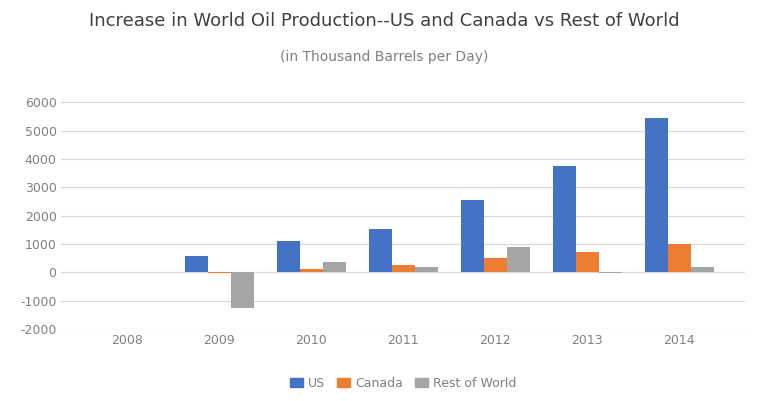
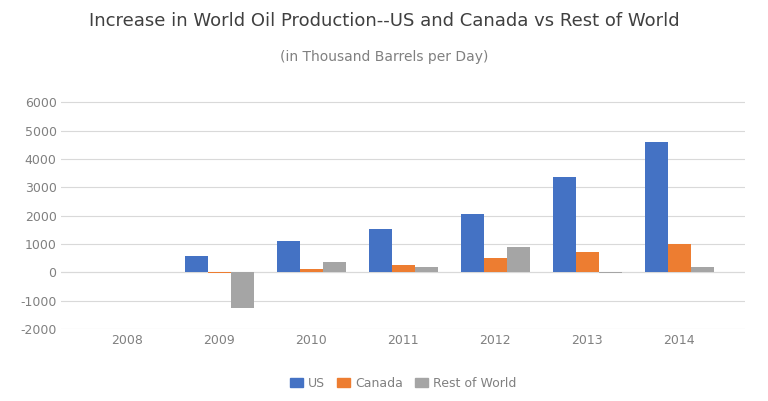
US/2012: 2550 -> 2050
US/2013: 3750 -> 3350
US/2014: 5450 -> 4600
